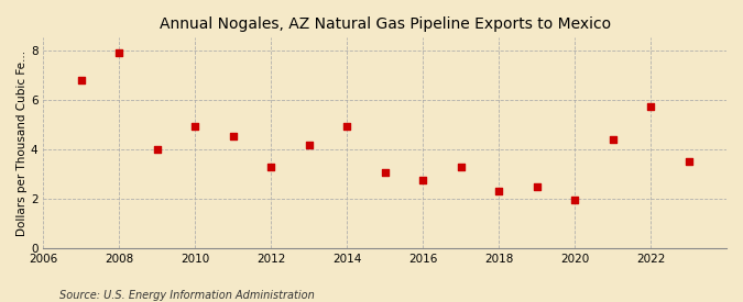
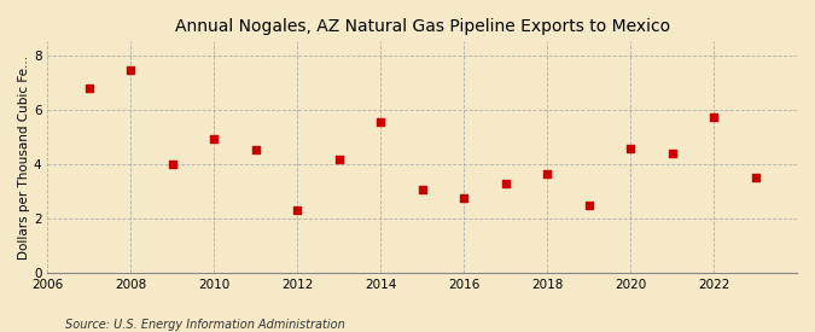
2008: 7.90 -> 7.45
2012: 3.30 -> 2.30
2014: 4.90 -> 5.55
2018: 2.30 -> 3.65
2020: 1.95 -> 4.55
